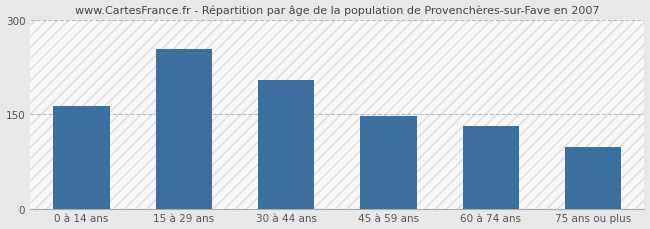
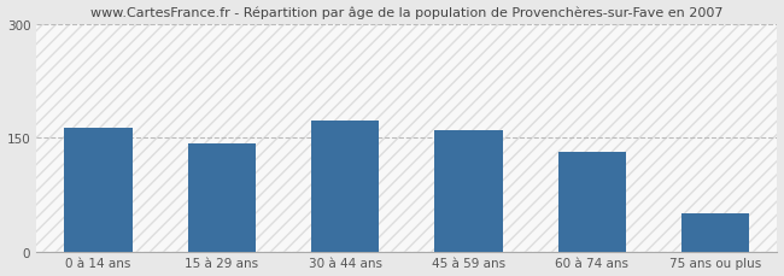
15 à 29 ans: 254 -> 142
30 à 44 ans: 204 -> 172
45 à 59 ans: 148 -> 160
75 ans ou plus: 98 -> 50
